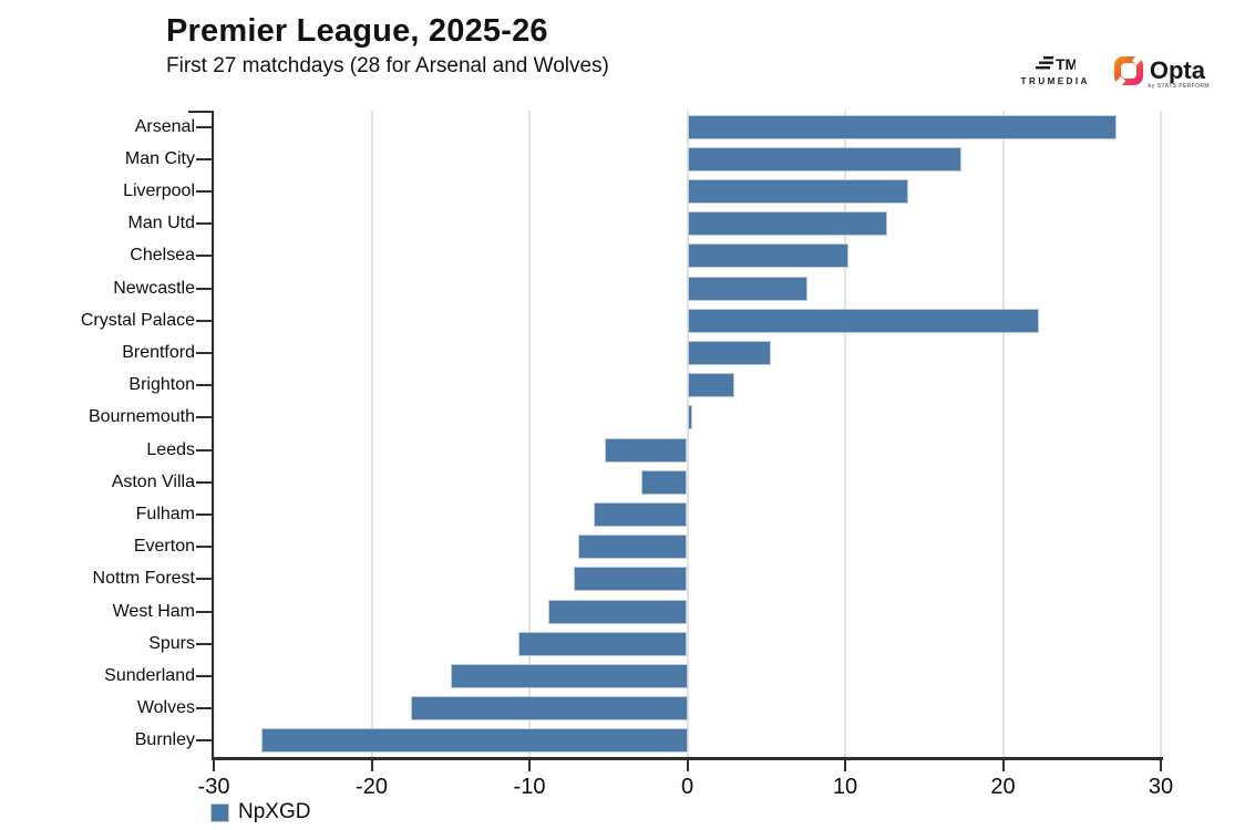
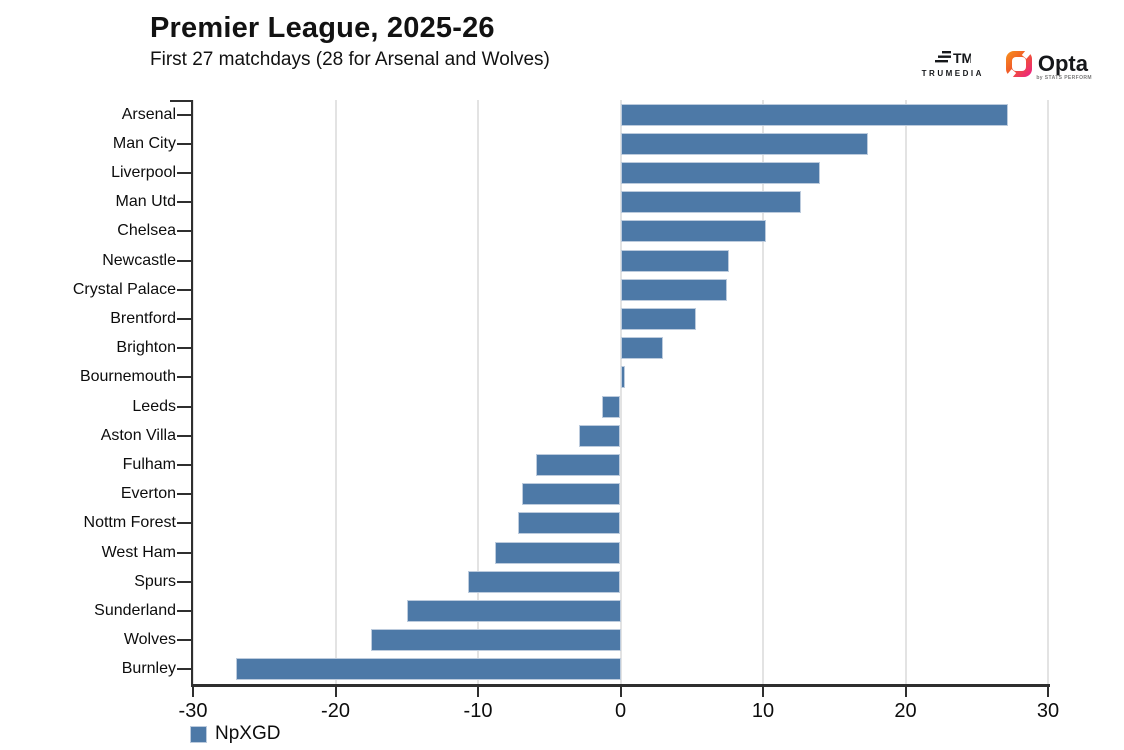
Crystal Palace: 22.3 -> 7.5
Leeds: -5.2 -> -1.3
